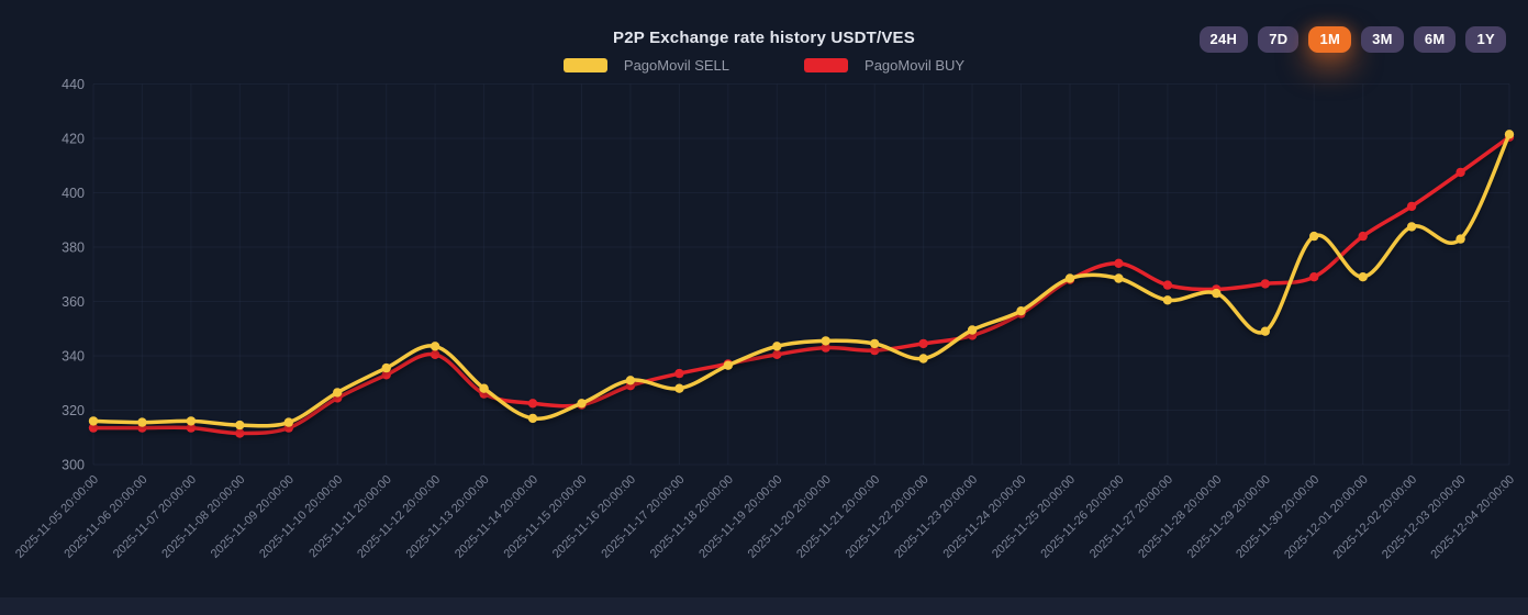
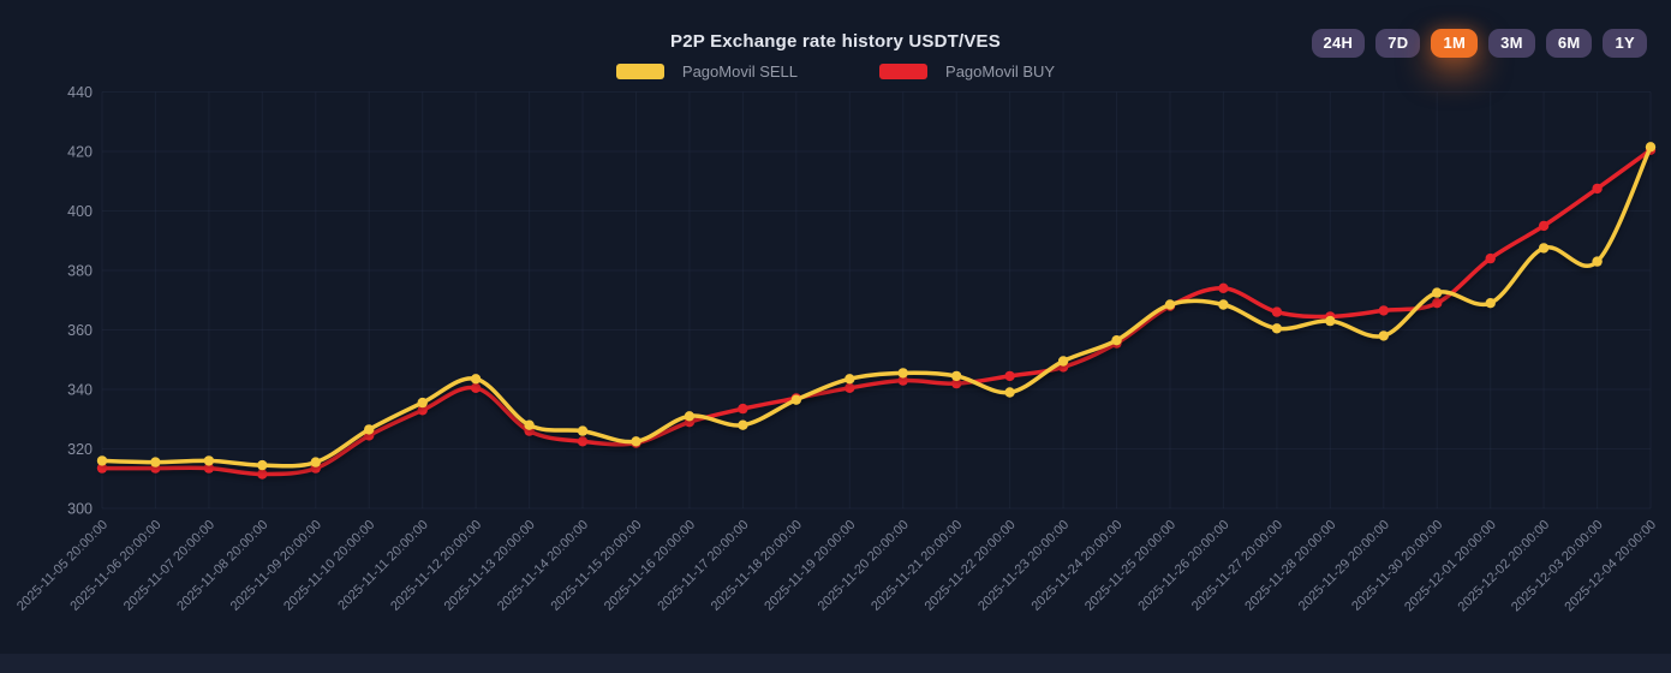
PagoMovil SELL/2025-11-14 20:00:00: 317 -> 326
PagoMovil SELL/2025-11-29 20:00:00: 349 -> 358
PagoMovil SELL/2025-11-30 20:00:00: 384 -> 372
